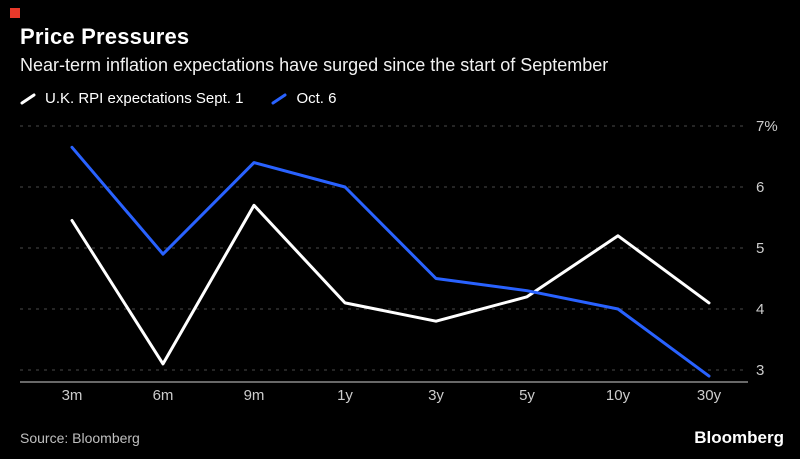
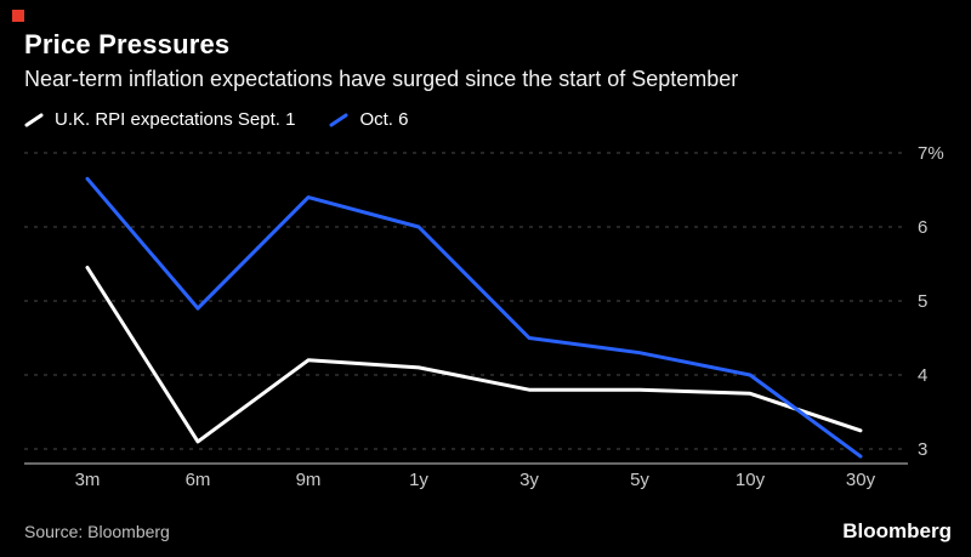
U.K. RPI expectations Sept. 1/9m: 5.7% -> 4.2%
U.K. RPI expectations Sept. 1/5y: 4.2% -> 3.8%
U.K. RPI expectations Sept. 1/10y: 5.2% -> 3.8%
U.K. RPI expectations Sept. 1/30y: 4.1% -> 3.2%
